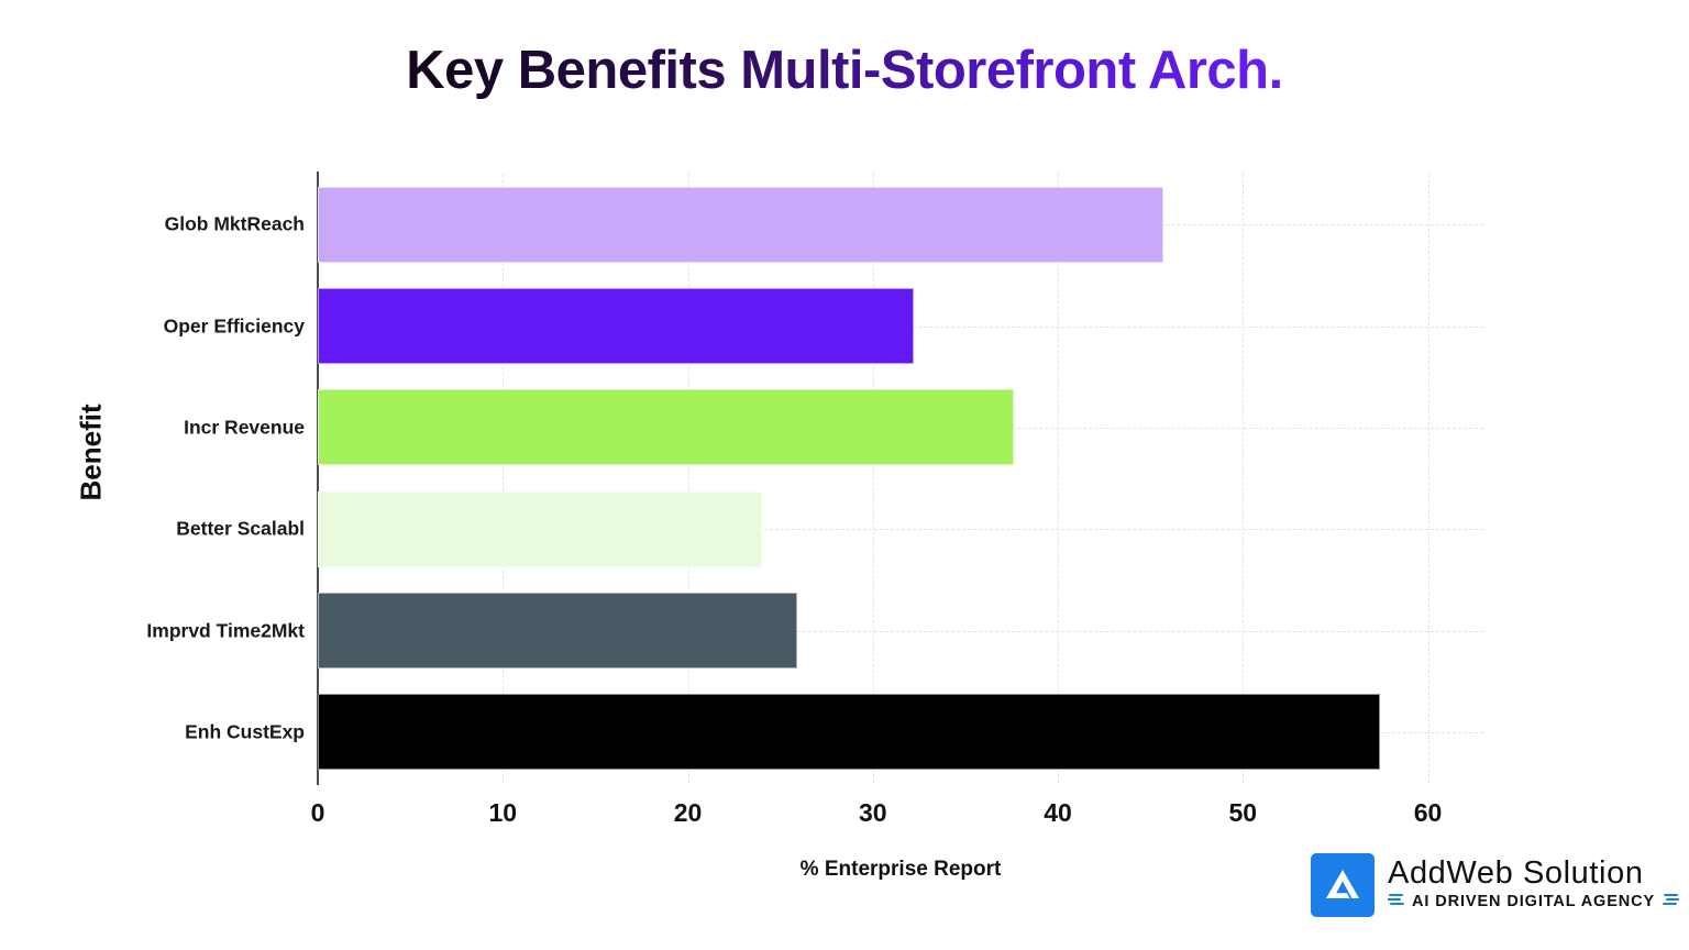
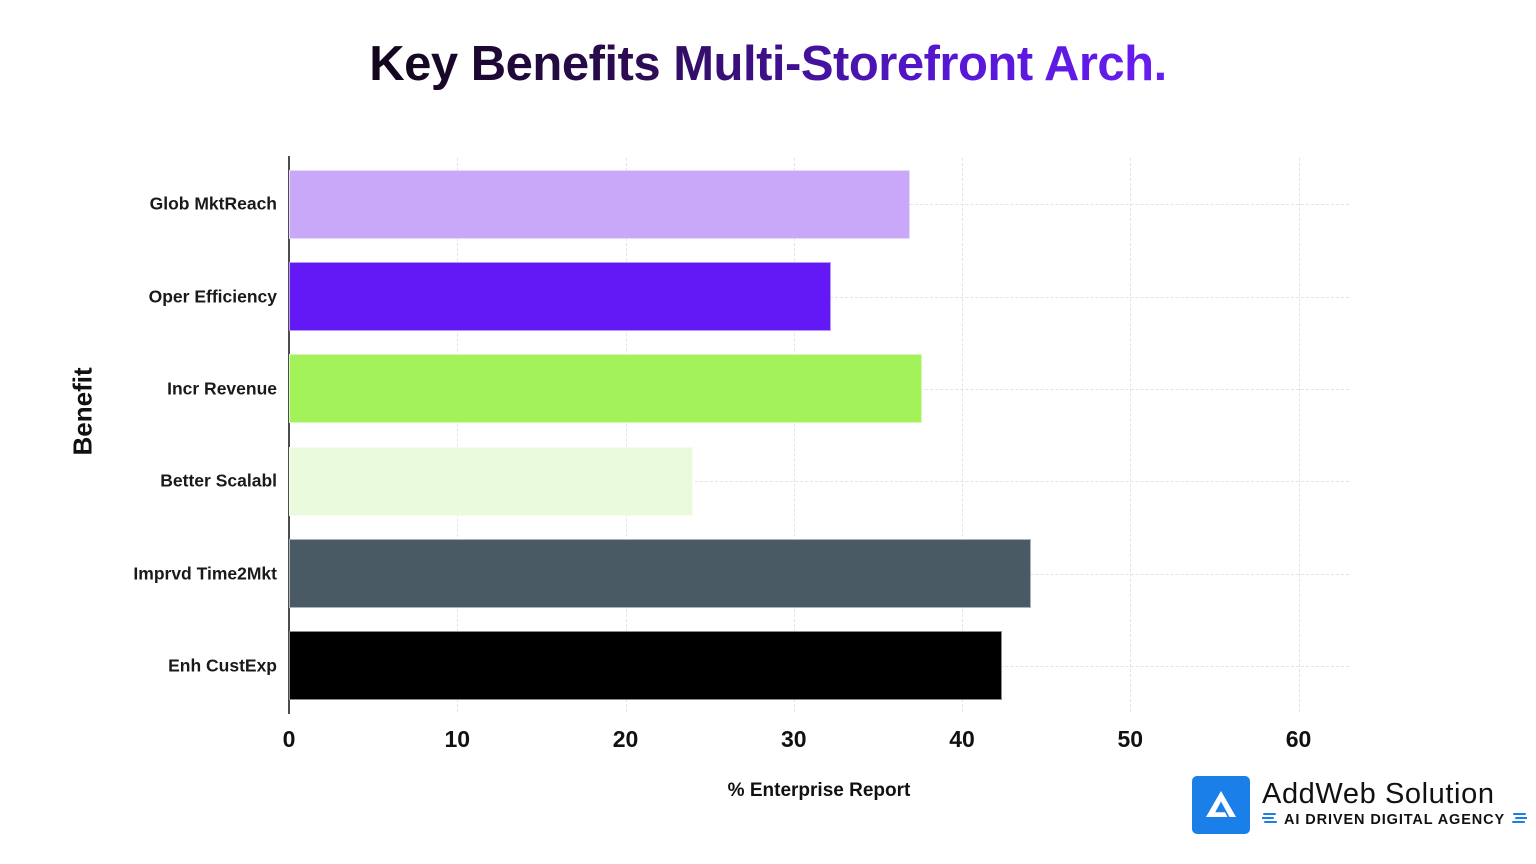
Glob MktReach: 45.7 -> 36.9
Imprvd Time2Mkt: 25.9 -> 44.1
Enh CustExp: 57.4 -> 42.4
